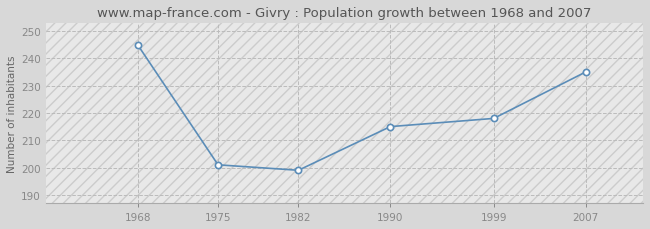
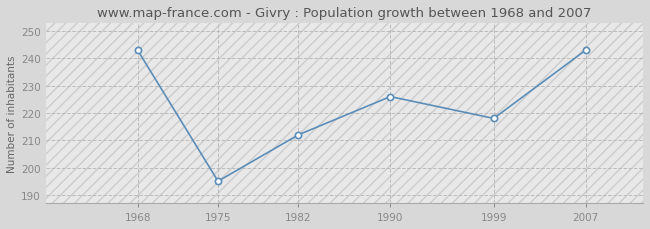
1968: 245 -> 243
1975: 201 -> 195
1982: 199 -> 212
1990: 215 -> 226
2007: 235 -> 243
